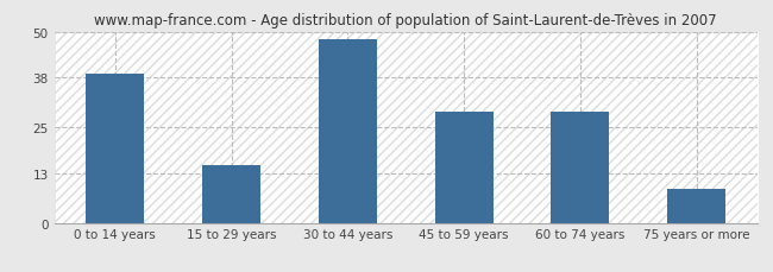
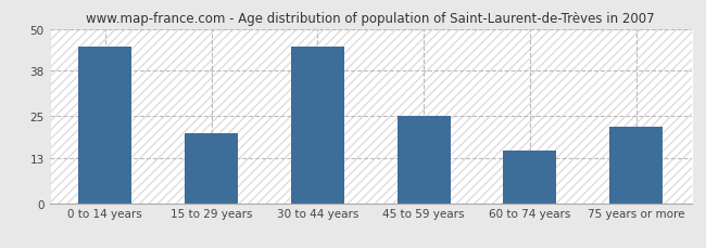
0 to 14 years: 39 -> 45
15 to 29 years: 15 -> 20
30 to 44 years: 48 -> 45
45 to 59 years: 29 -> 25
60 to 74 years: 29 -> 15
75 years or more: 9 -> 22
